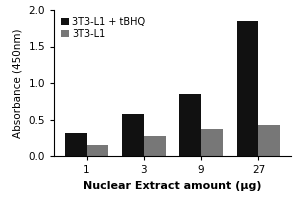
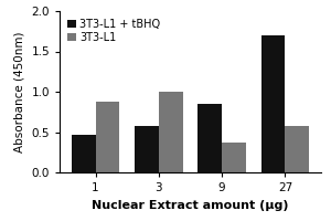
3T3-L1 + tBHQ/1: 0.32 -> 0.46
3T3-L1/1: 0.15 -> 0.88
3T3-L1/3: 0.27 -> 1.00
3T3-L1 + tBHQ/27: 1.85 -> 1.70
3T3-L1/27: 0.43 -> 0.58
